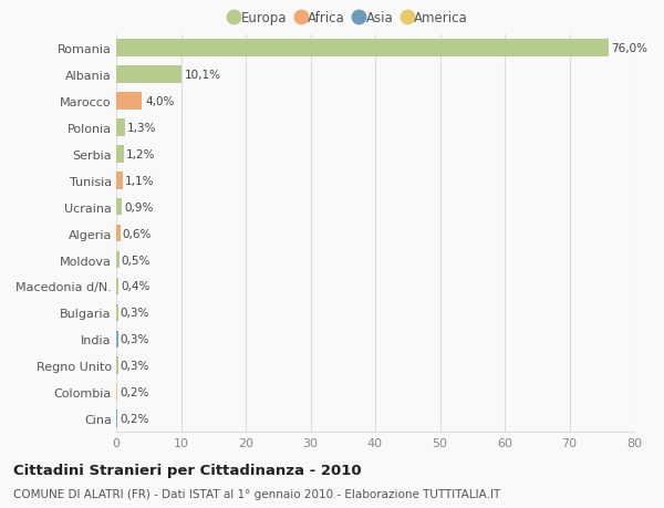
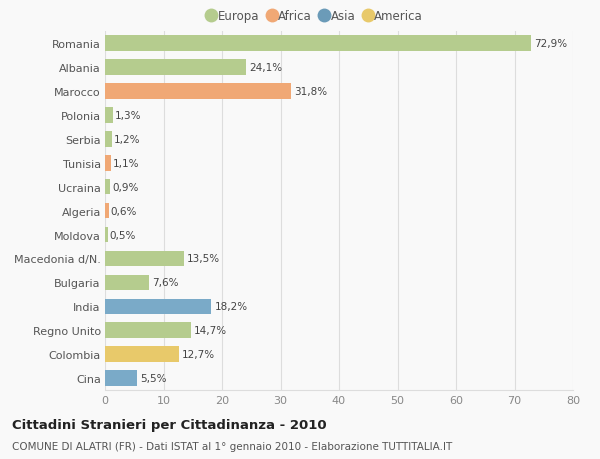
Romania: 76,0% -> 72,9%
Albania: 10,1% -> 24,1%
Marocco: 4,0% -> 31,8%
Macedonia d/N.: 0,4% -> 13,5%
Bulgaria: 0,3% -> 7,6%
India: 0,3% -> 18,2%
Regno Unito: 0,3% -> 14,7%
Colombia: 0,2% -> 12,7%
Cina: 0,2% -> 5,5%
